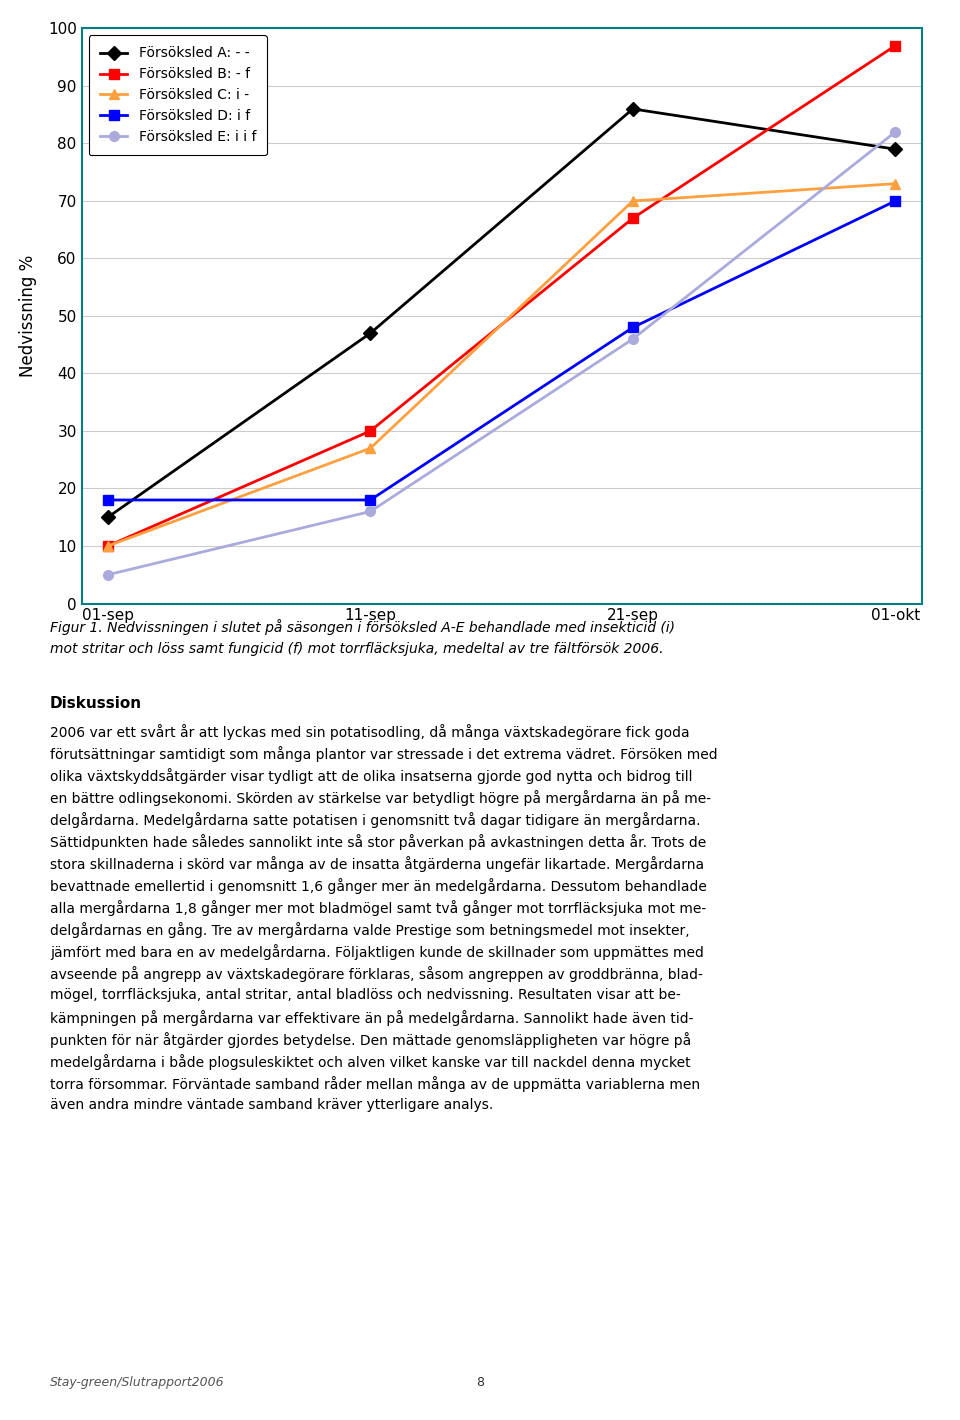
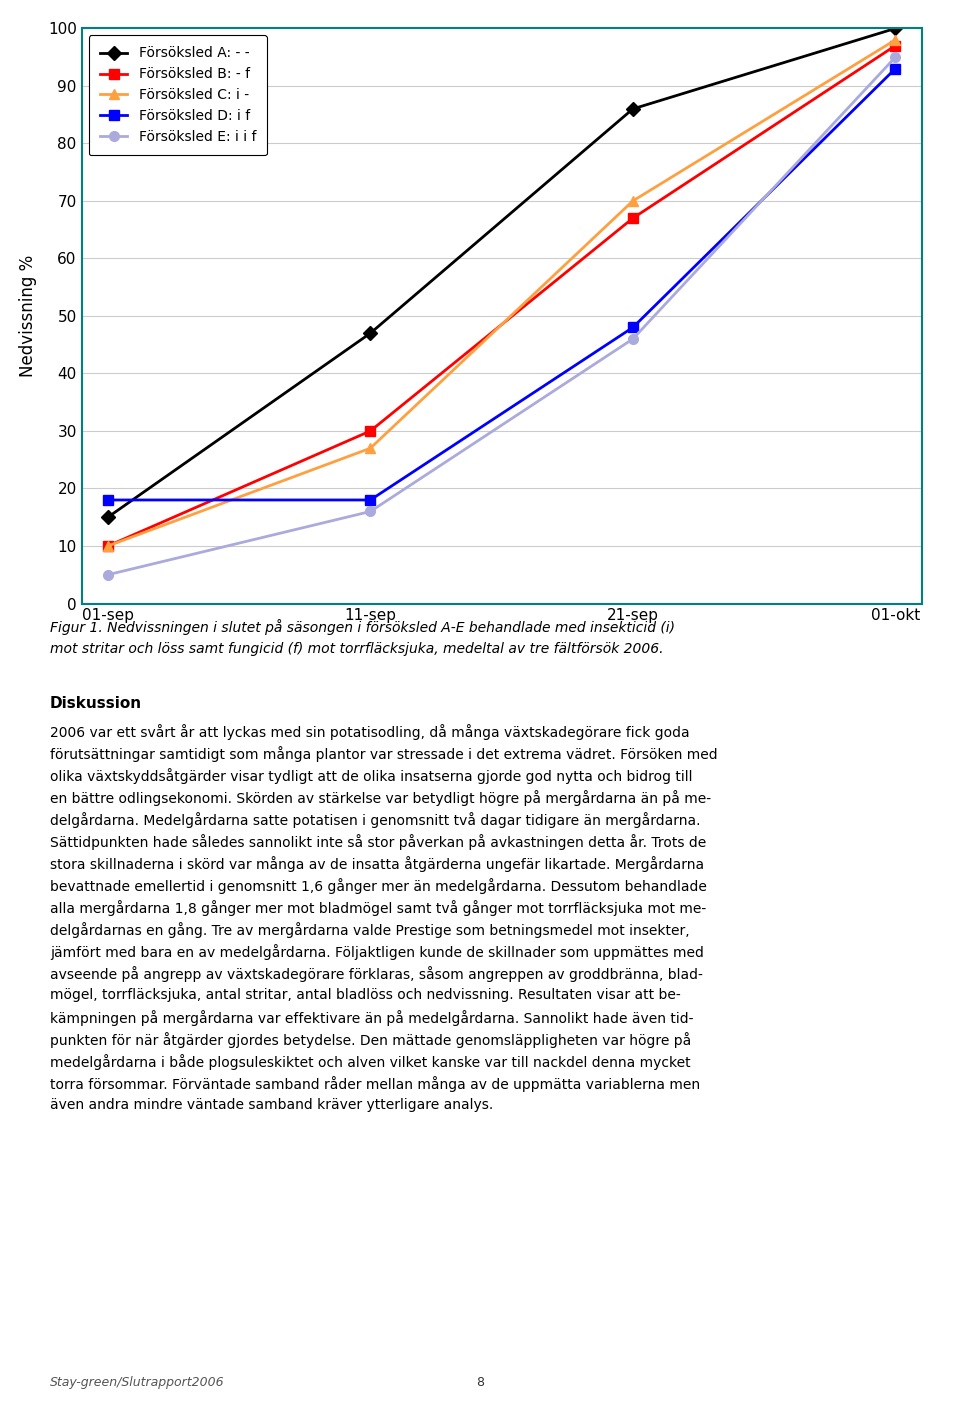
Försöksled A: - -/01-okt: 79 -> 100
Försöksled C: i -/01-okt: 73 -> 98
Försöksled D: i f/01-okt: 70 -> 93
Försöksled E: i i f/01-okt: 82 -> 95
